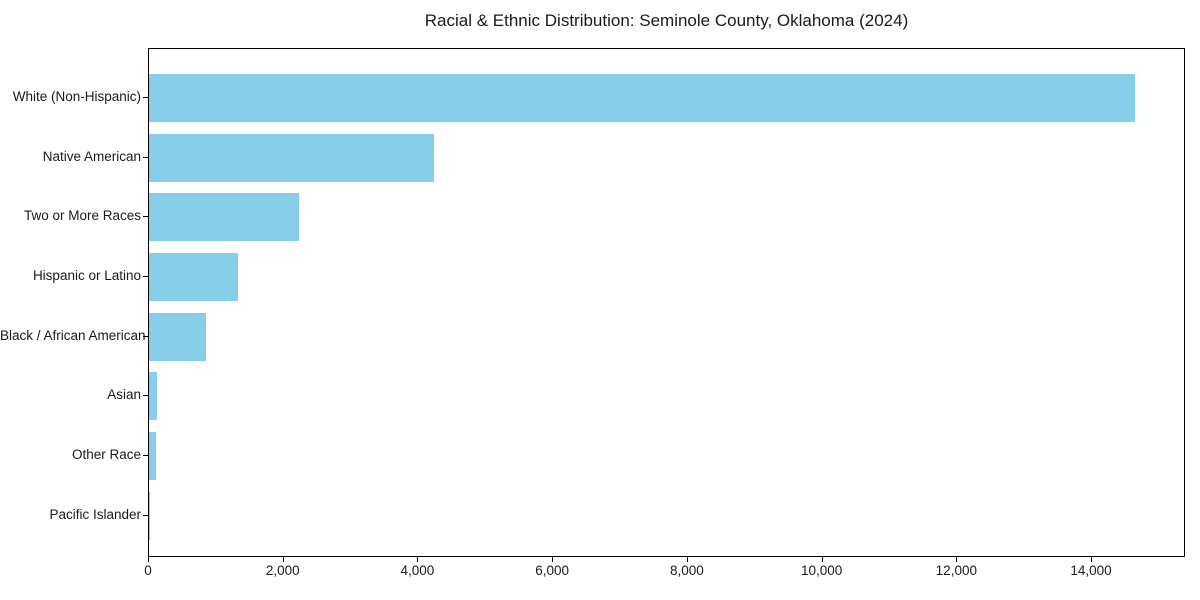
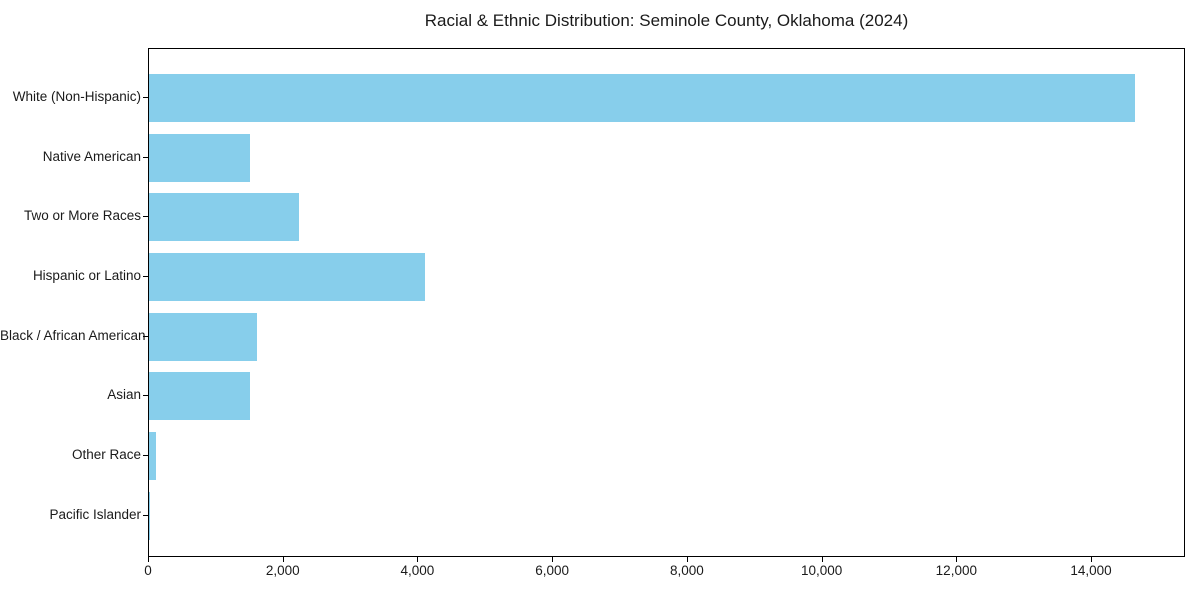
Native American: 4200 -> 1500
Hispanic or Latino: 1300 -> 4100
Black / African American: 800 -> 1600
Asian: 100 -> 1500
